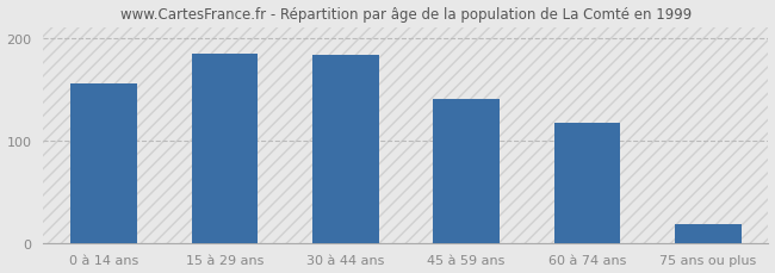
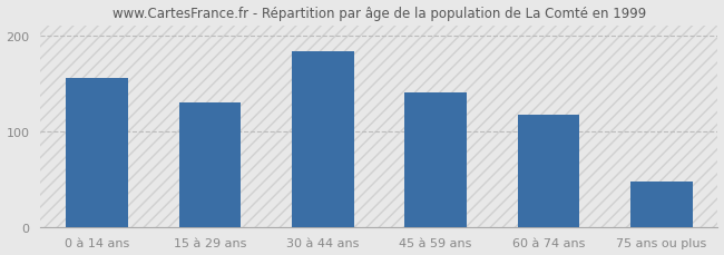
15 à 29 ans: 184 -> 130
75 ans ou plus: 18 -> 47
